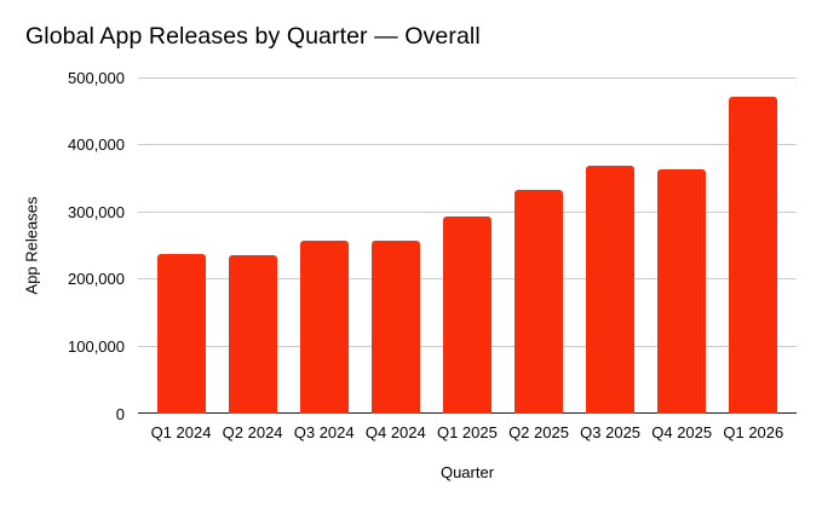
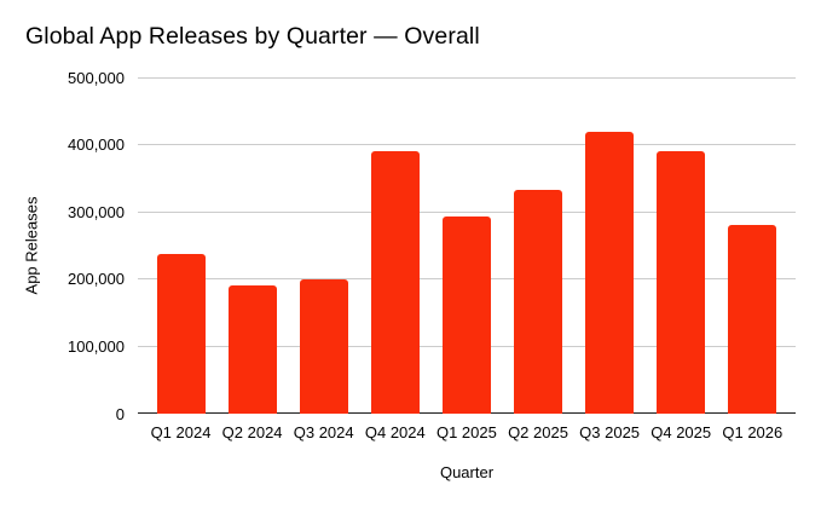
Q2 2024: 240000 -> 190000
Q3 2024: 260000 -> 200000
Q4 2024: 260000 -> 390000
Q3 2025: 370000 -> 420000
Q4 2025: 360000 -> 390000
Q1 2026: 470000 -> 280000
